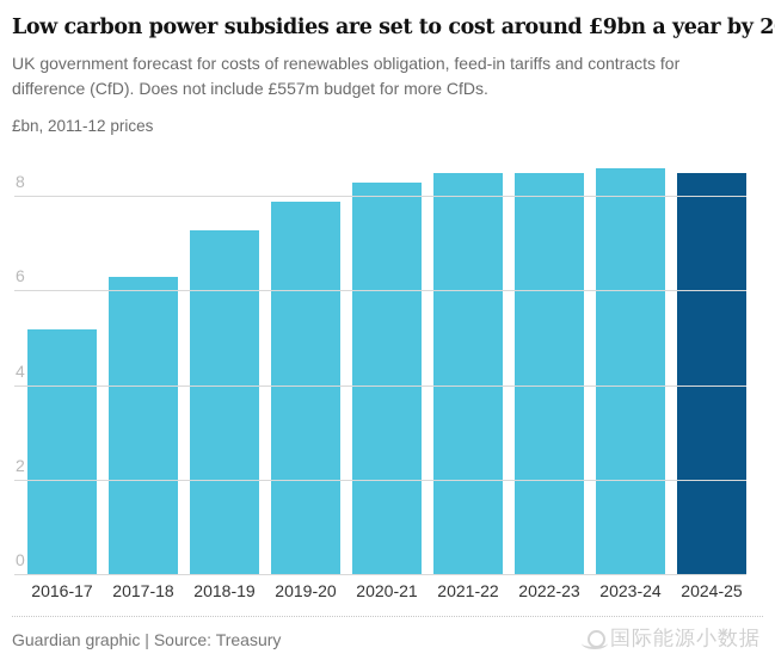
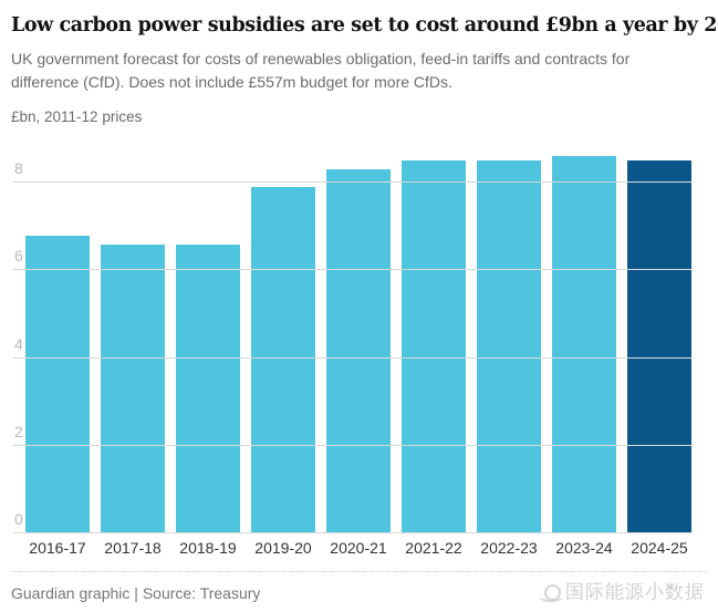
2016-17: 5.2 -> 6.8
2017-18: 6.3 -> 6.6
2018-19: 7.3 -> 6.6
